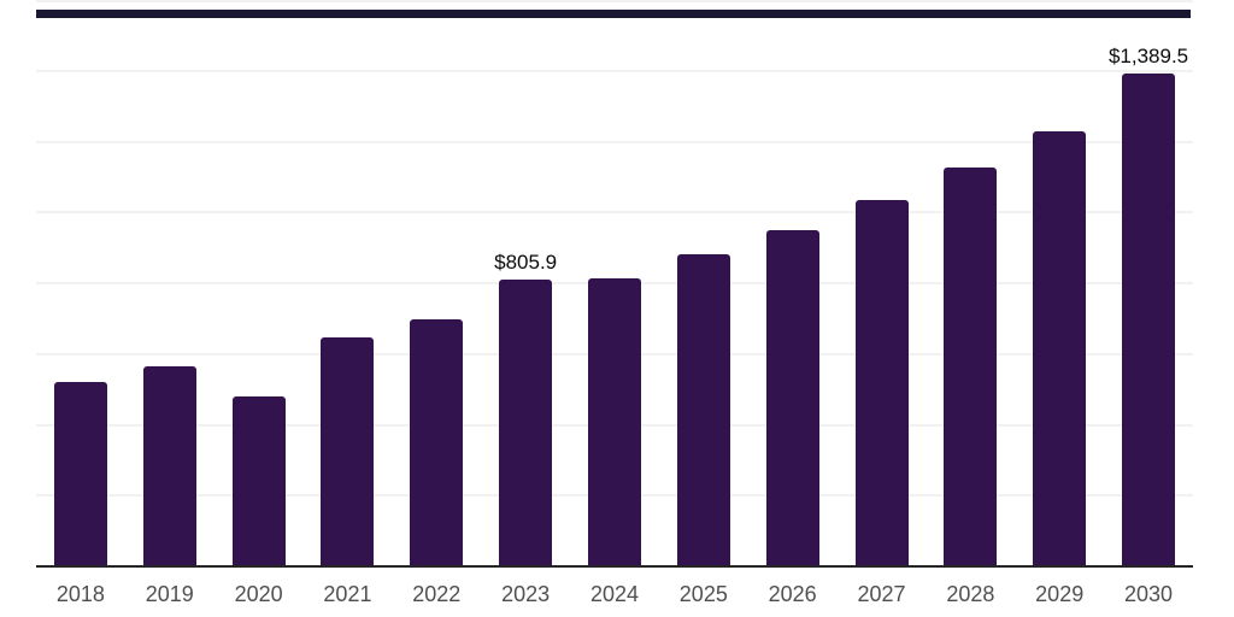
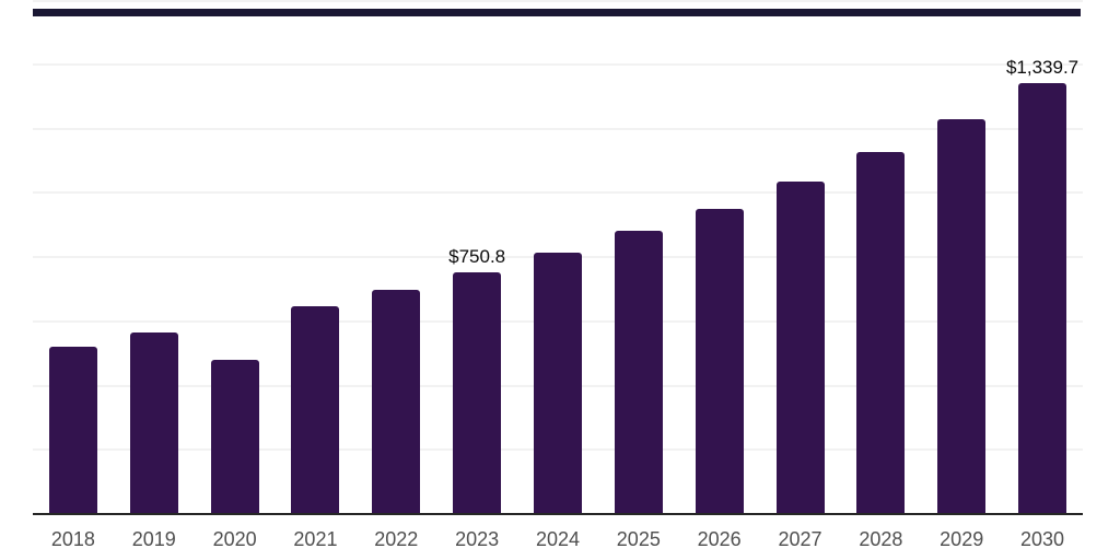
2023: $805.9 -> $750.8
2030: $1,389.5 -> $1,339.7
